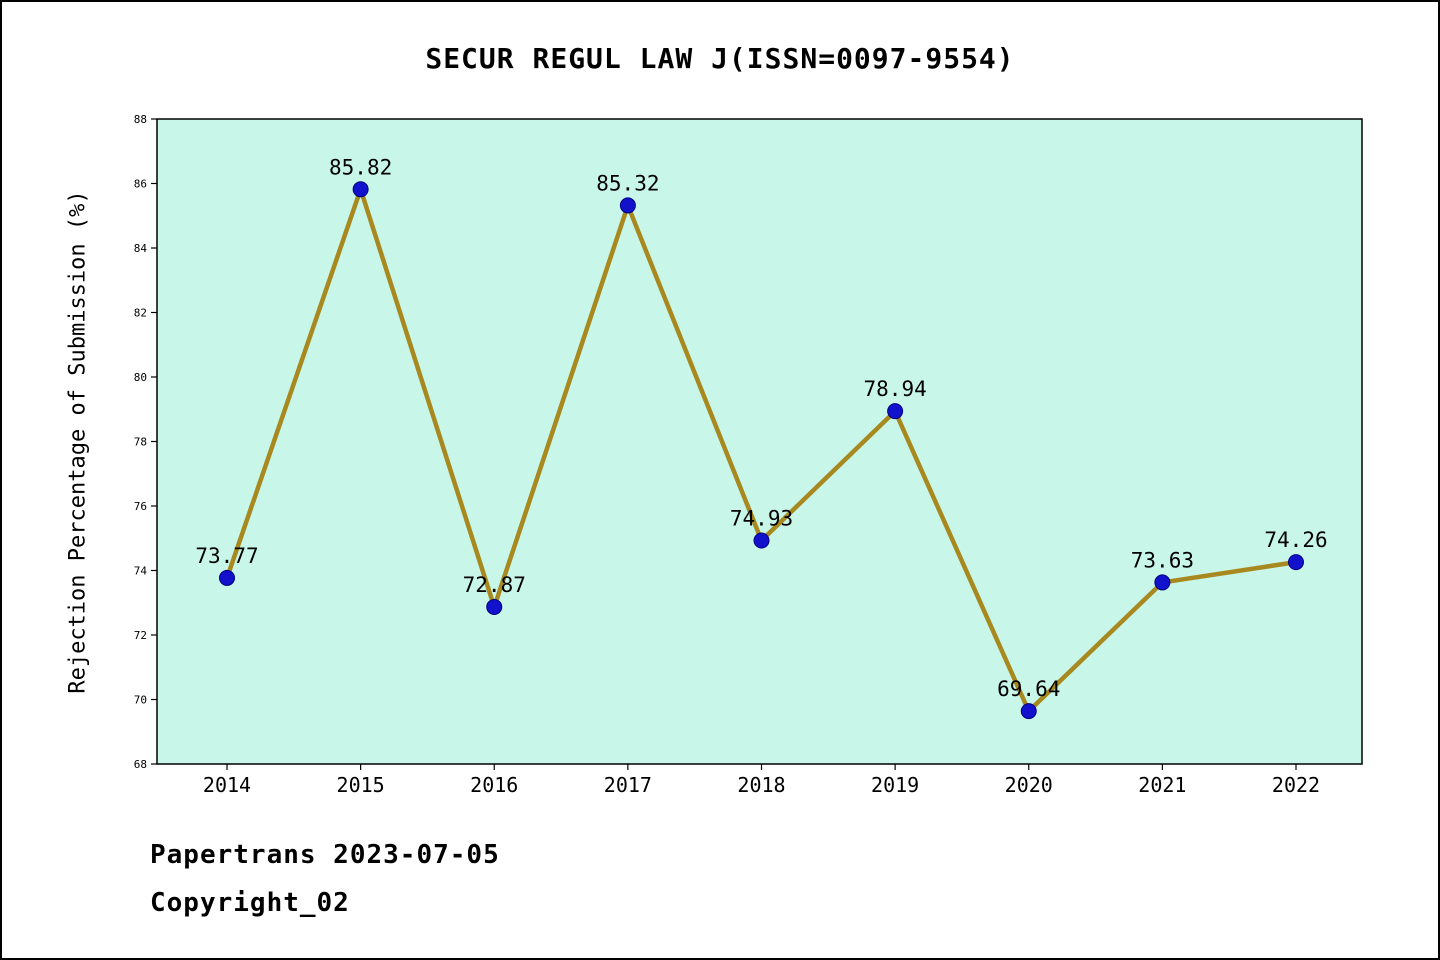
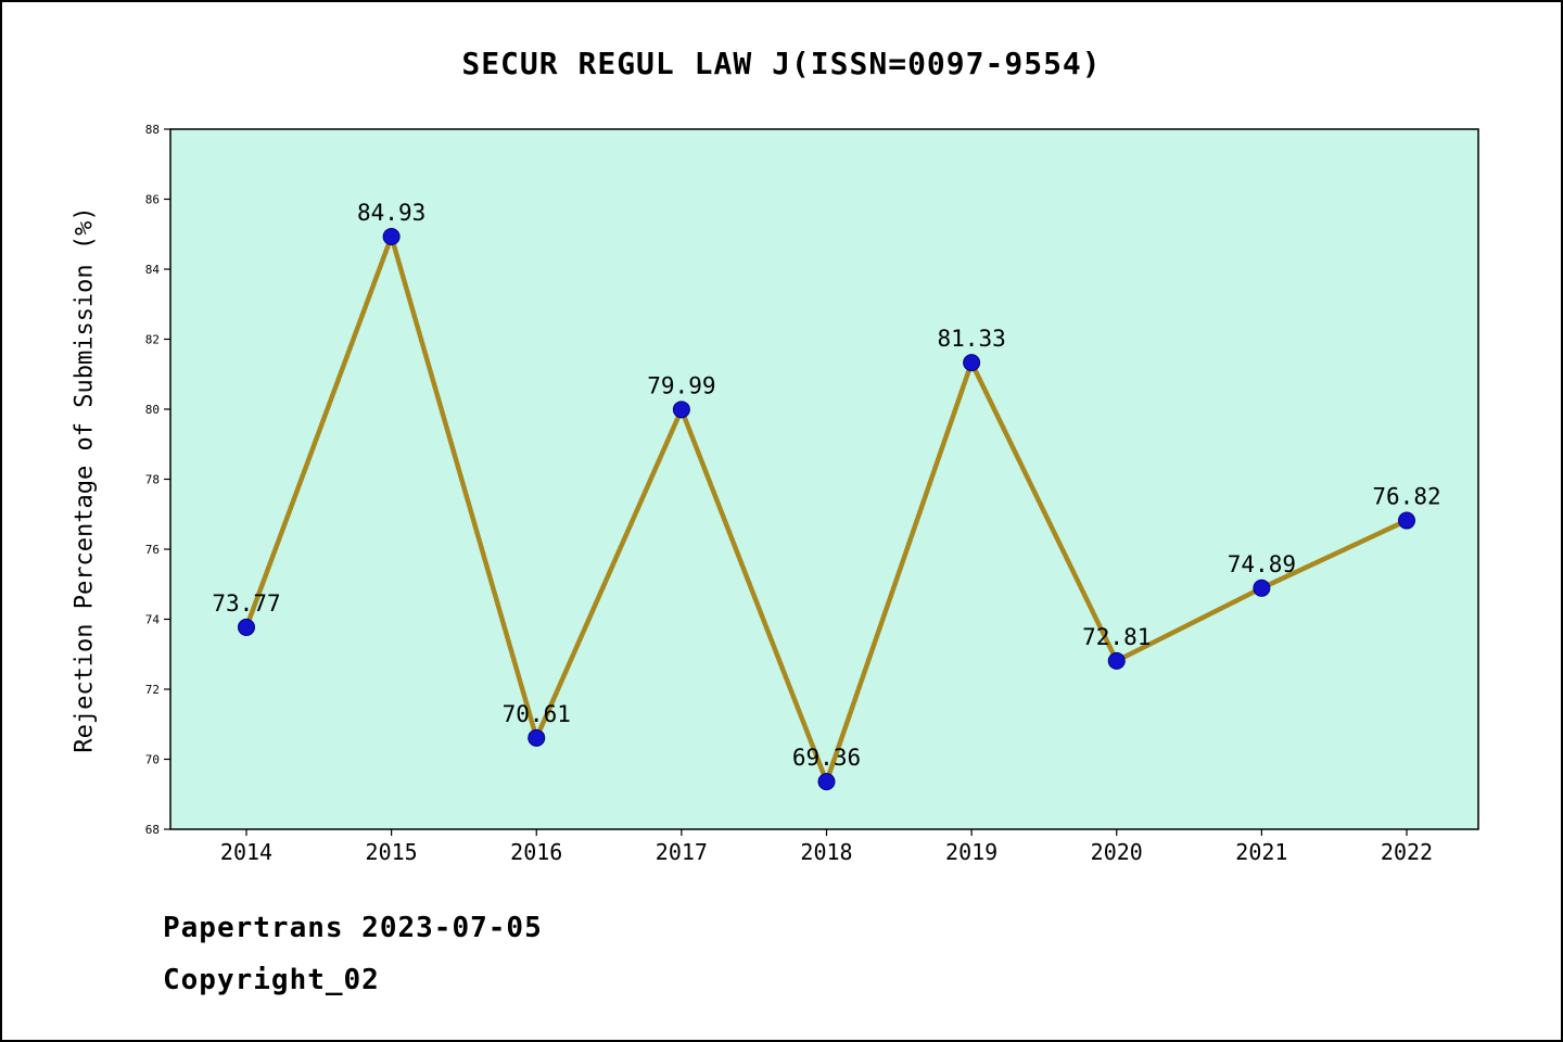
2015: 85.82 -> 84.93
2016: 72.87 -> 70.61
2017: 85.32 -> 79.99
2018: 74.93 -> 69.36
2019: 78.94 -> 81.33
2020: 69.64 -> 72.81
2021: 73.63 -> 74.89
2022: 74.26 -> 76.82
